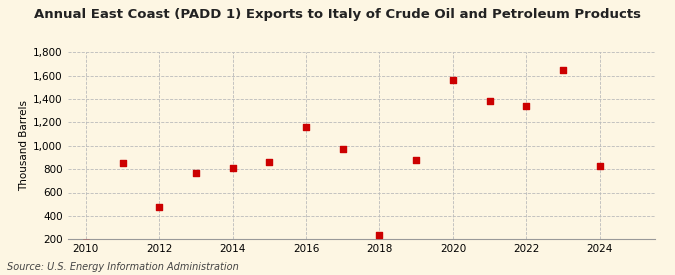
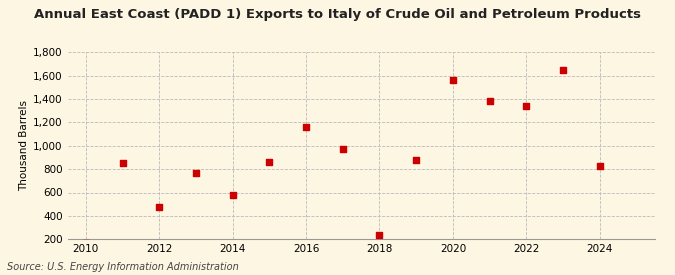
2014: 810 -> 580
